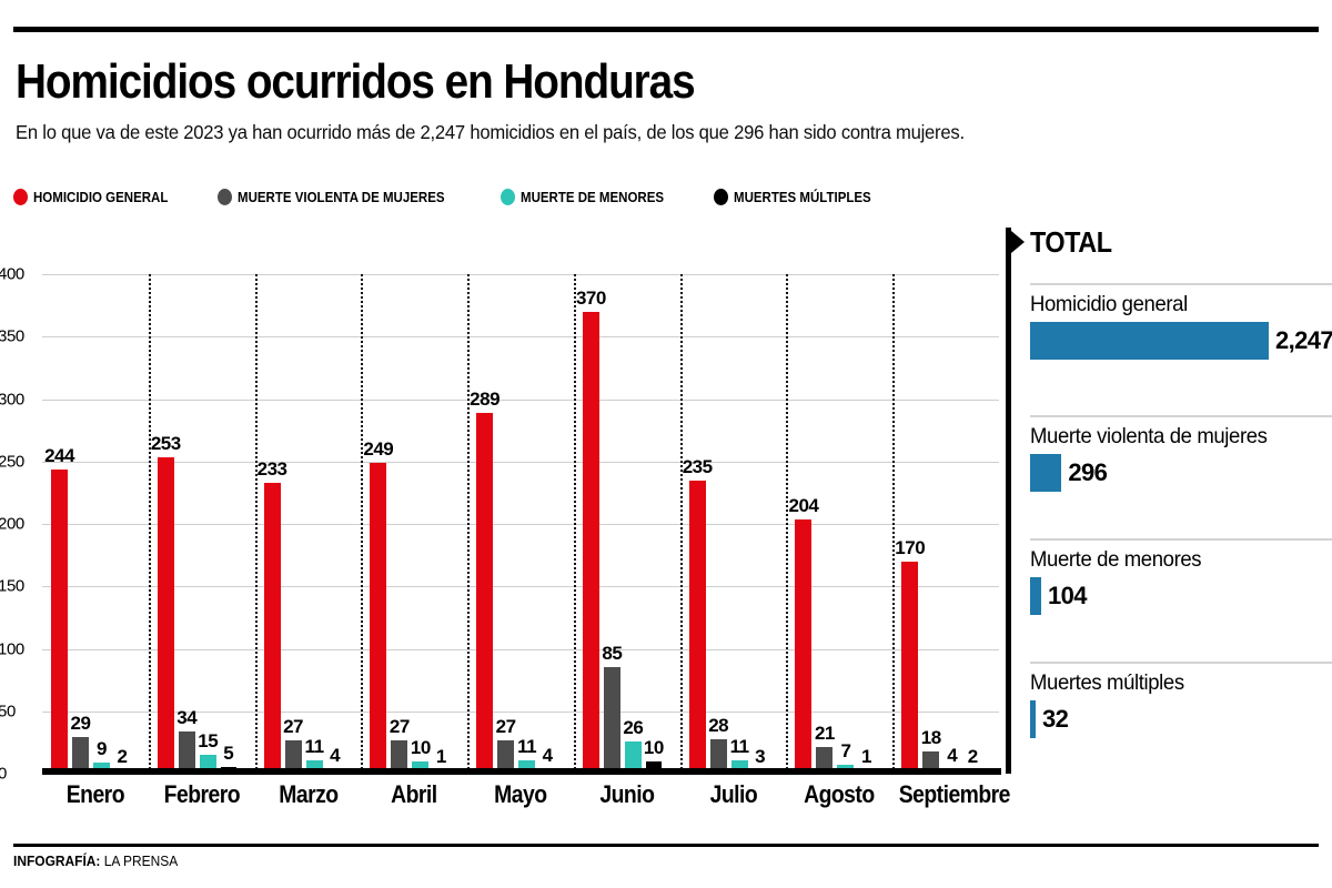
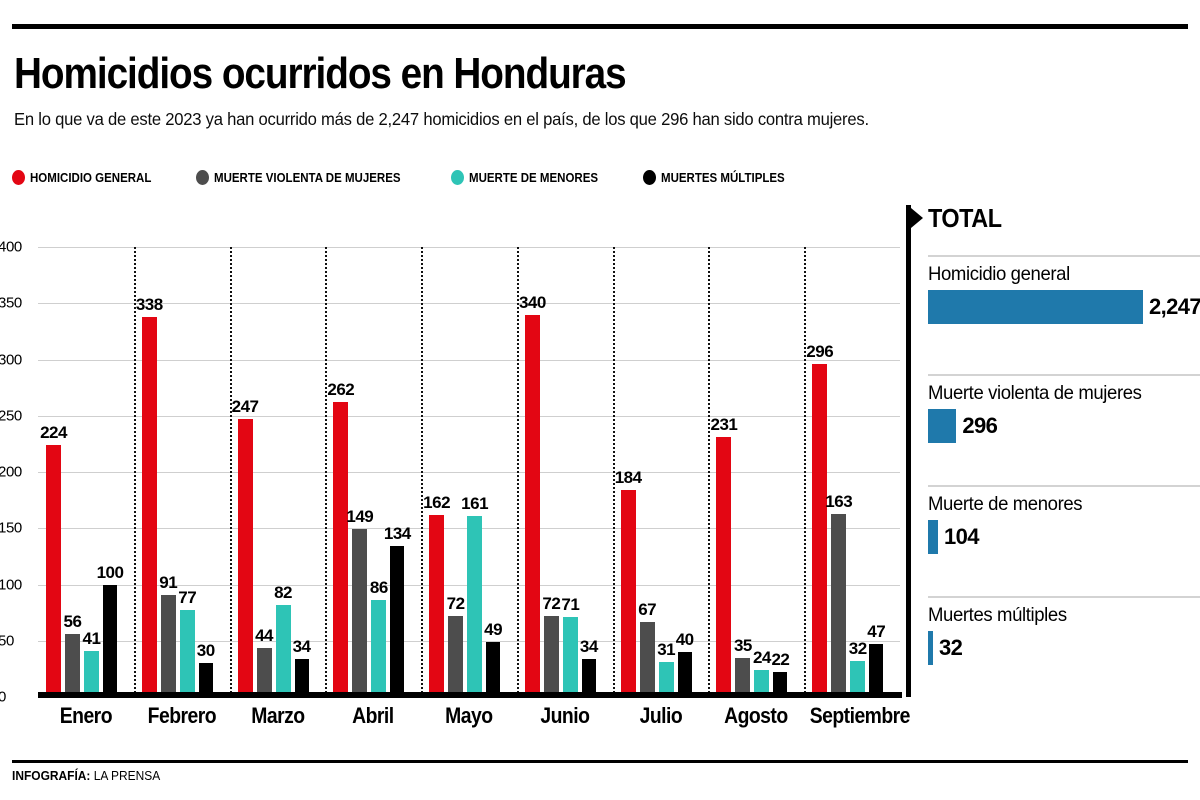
HOMICIDIO GENERAL/Enero: 244 -> 224
MUERTE VIOLENTA DE MUJERES/Enero: 29 -> 56
MUERTE DE MENORES/Enero: 9 -> 41
MUERTES MÚLTIPLES/Enero: 2 -> 100
HOMICIDIO GENERAL/Febrero: 253 -> 338
MUERTE VIOLENTA DE MUJERES/Febrero: 34 -> 91
MUERTE DE MENORES/Febrero: 15 -> 77
MUERTES MÚLTIPLES/Febrero: 5 -> 30
HOMICIDIO GENERAL/Marzo: 233 -> 247
MUERTE VIOLENTA DE MUJERES/Marzo: 27 -> 44
MUERTE DE MENORES/Marzo: 11 -> 82
MUERTES MÚLTIPLES/Marzo: 4 -> 34
HOMICIDIO GENERAL/Abril: 249 -> 262
MUERTE VIOLENTA DE MUJERES/Abril: 27 -> 149
MUERTE DE MENORES/Abril: 10 -> 86
MUERTES MÚLTIPLES/Abril: 1 -> 134
HOMICIDIO GENERAL/Mayo: 289 -> 162
MUERTE VIOLENTA DE MUJERES/Mayo: 27 -> 72
MUERTE DE MENORES/Mayo: 11 -> 161
MUERTES MÚLTIPLES/Mayo: 4 -> 49
HOMICIDIO GENERAL/Junio: 370 -> 340
MUERTE VIOLENTA DE MUJERES/Junio: 85 -> 72
MUERTE DE MENORES/Junio: 26 -> 71
MUERTES MÚLTIPLES/Junio: 10 -> 34
HOMICIDIO GENERAL/Julio: 235 -> 184
MUERTE VIOLENTA DE MUJERES/Julio: 28 -> 67
MUERTE DE MENORES/Julio: 11 -> 31
MUERTES MÚLTIPLES/Julio: 3 -> 40
HOMICIDIO GENERAL/Agosto: 204 -> 231
MUERTE VIOLENTA DE MUJERES/Agosto: 21 -> 35
MUERTE DE MENORES/Agosto: 7 -> 24
MUERTES MÚLTIPLES/Agosto: 1 -> 22
HOMICIDIO GENERAL/Septiembre: 170 -> 296
MUERTE VIOLENTA DE MUJERES/Septiembre: 18 -> 163
MUERTE DE MENORES/Septiembre: 4 -> 32
MUERTES MÚLTIPLES/Septiembre: 2 -> 47
